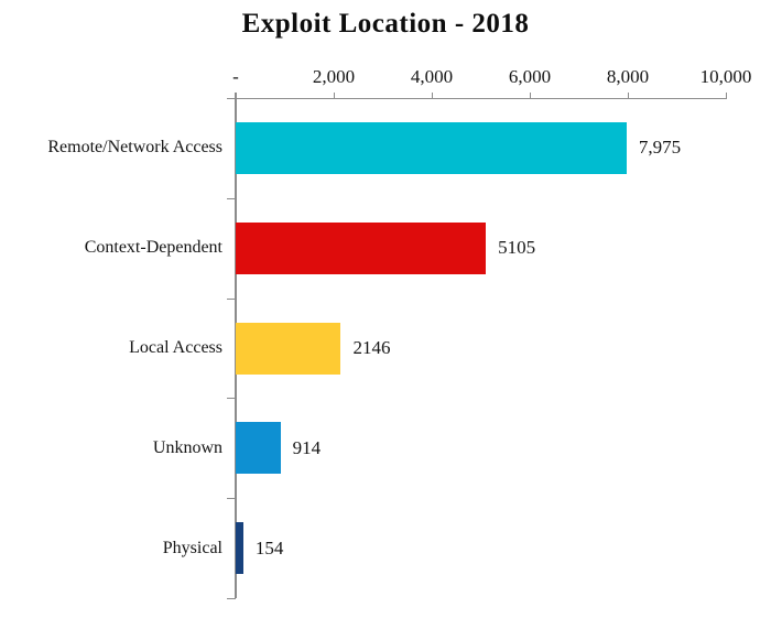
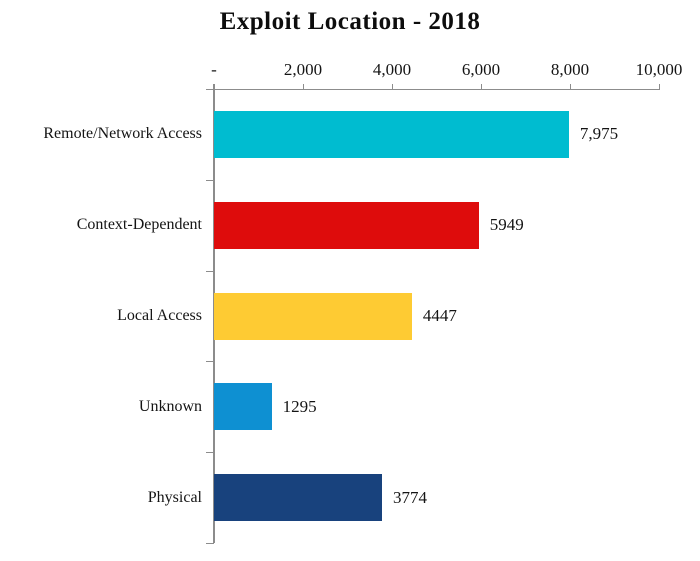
Context-Dependent: 5105 -> 5949
Local Access: 2146 -> 4447
Unknown: 914 -> 1295
Physical: 154 -> 3774
